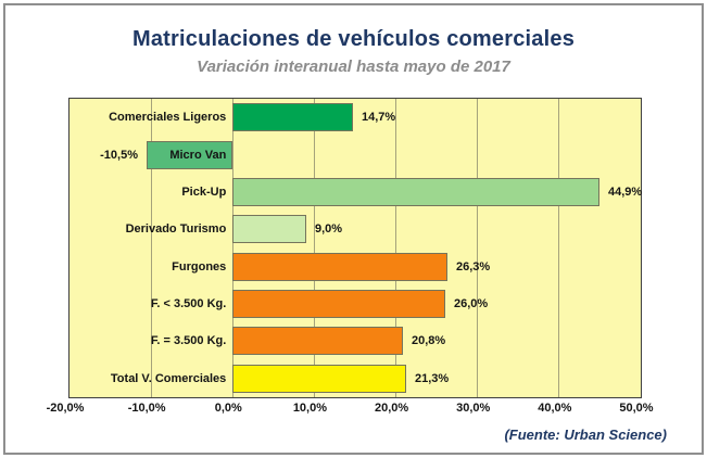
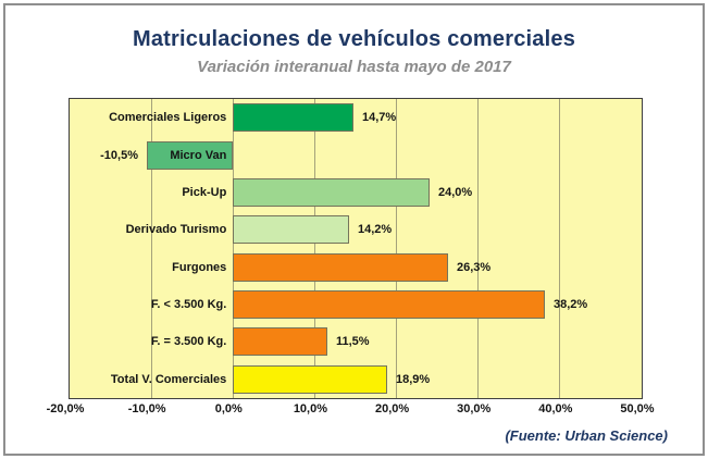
Pick-Up: 44,9% -> 24,0%
Derivado Turismo: 9,0% -> 14,2%
F. < 3.500 Kg.: 26,0% -> 38,2%
F. = 3.500 Kg.: 20,8% -> 11,5%
Total V. Comerciales: 21,3% -> 18,9%
